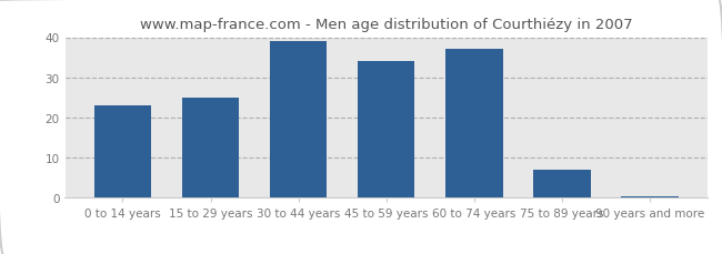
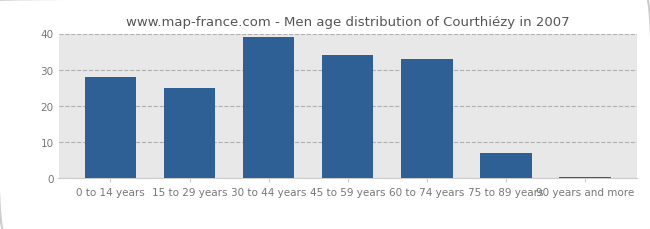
0 to 14 years: 23.0 -> 28.0
60 to 74 years: 37.0 -> 33.0
